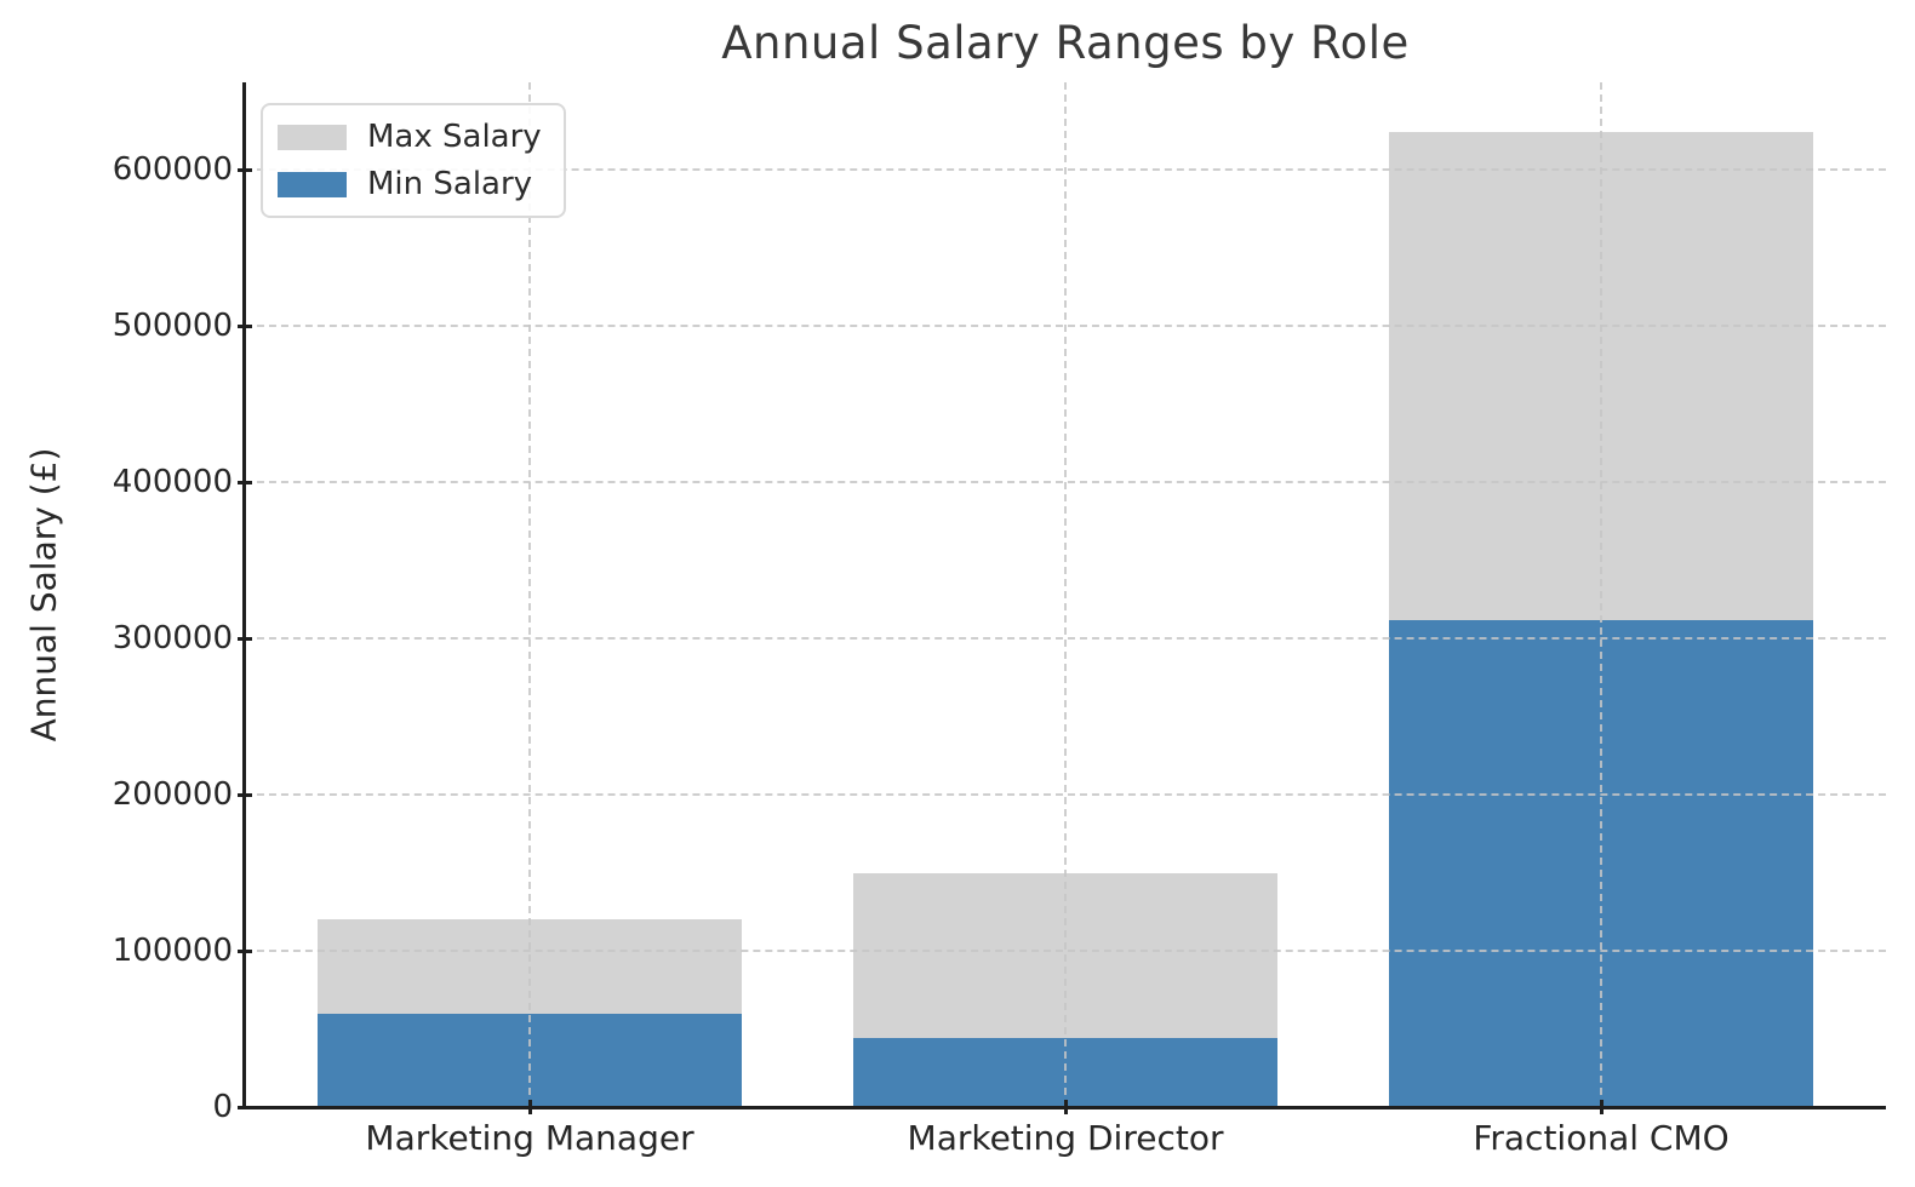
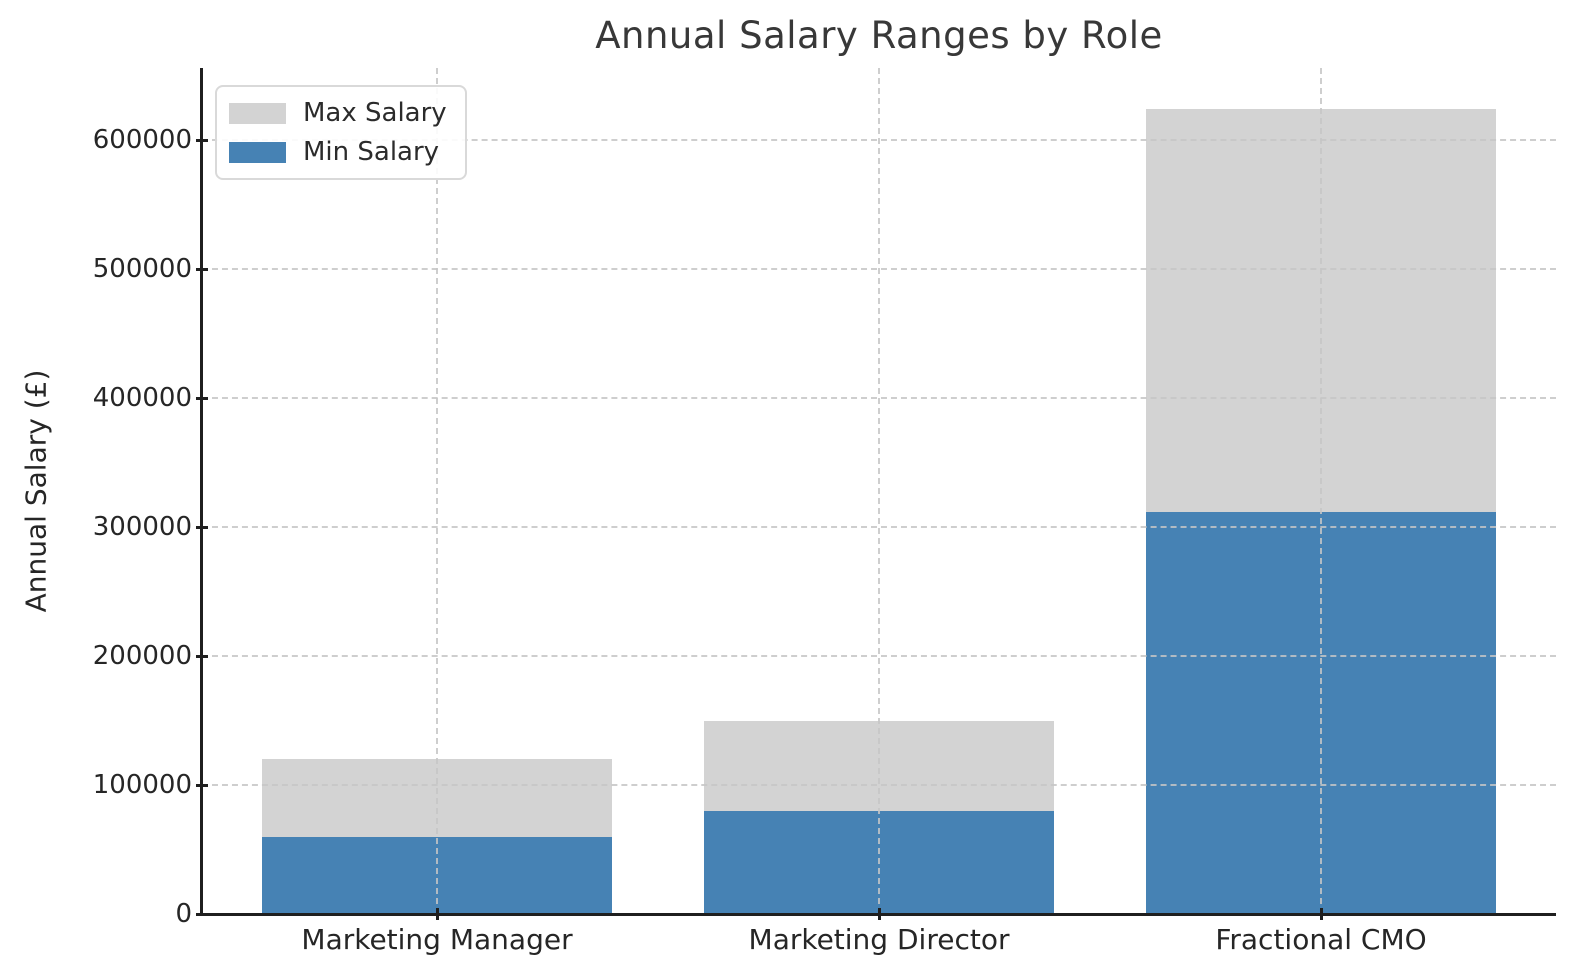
Min Salary/Marketing Director: 44000 -> 80000
